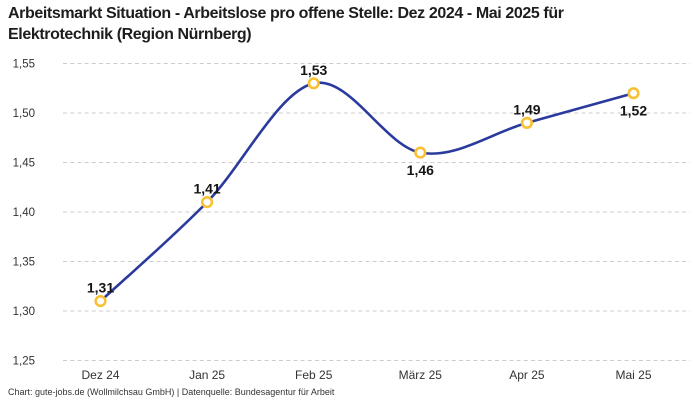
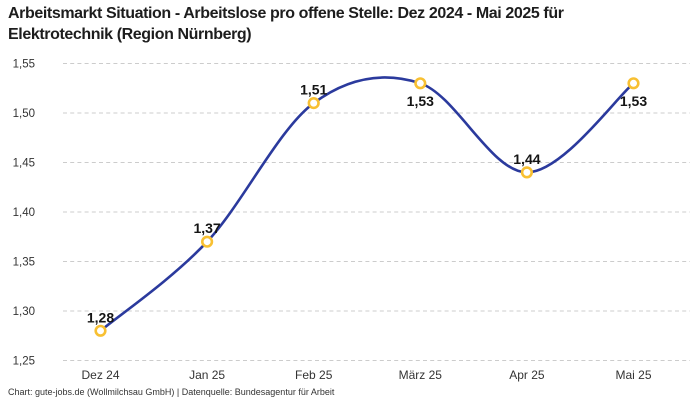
Dez 24: 1,31 -> 1,28
Jan 25: 1,41 -> 1,37
Feb 25: 1,53 -> 1,51
März 25: 1,46 -> 1,53
Apr 25: 1,49 -> 1,44
Mai 25: 1,52 -> 1,53
